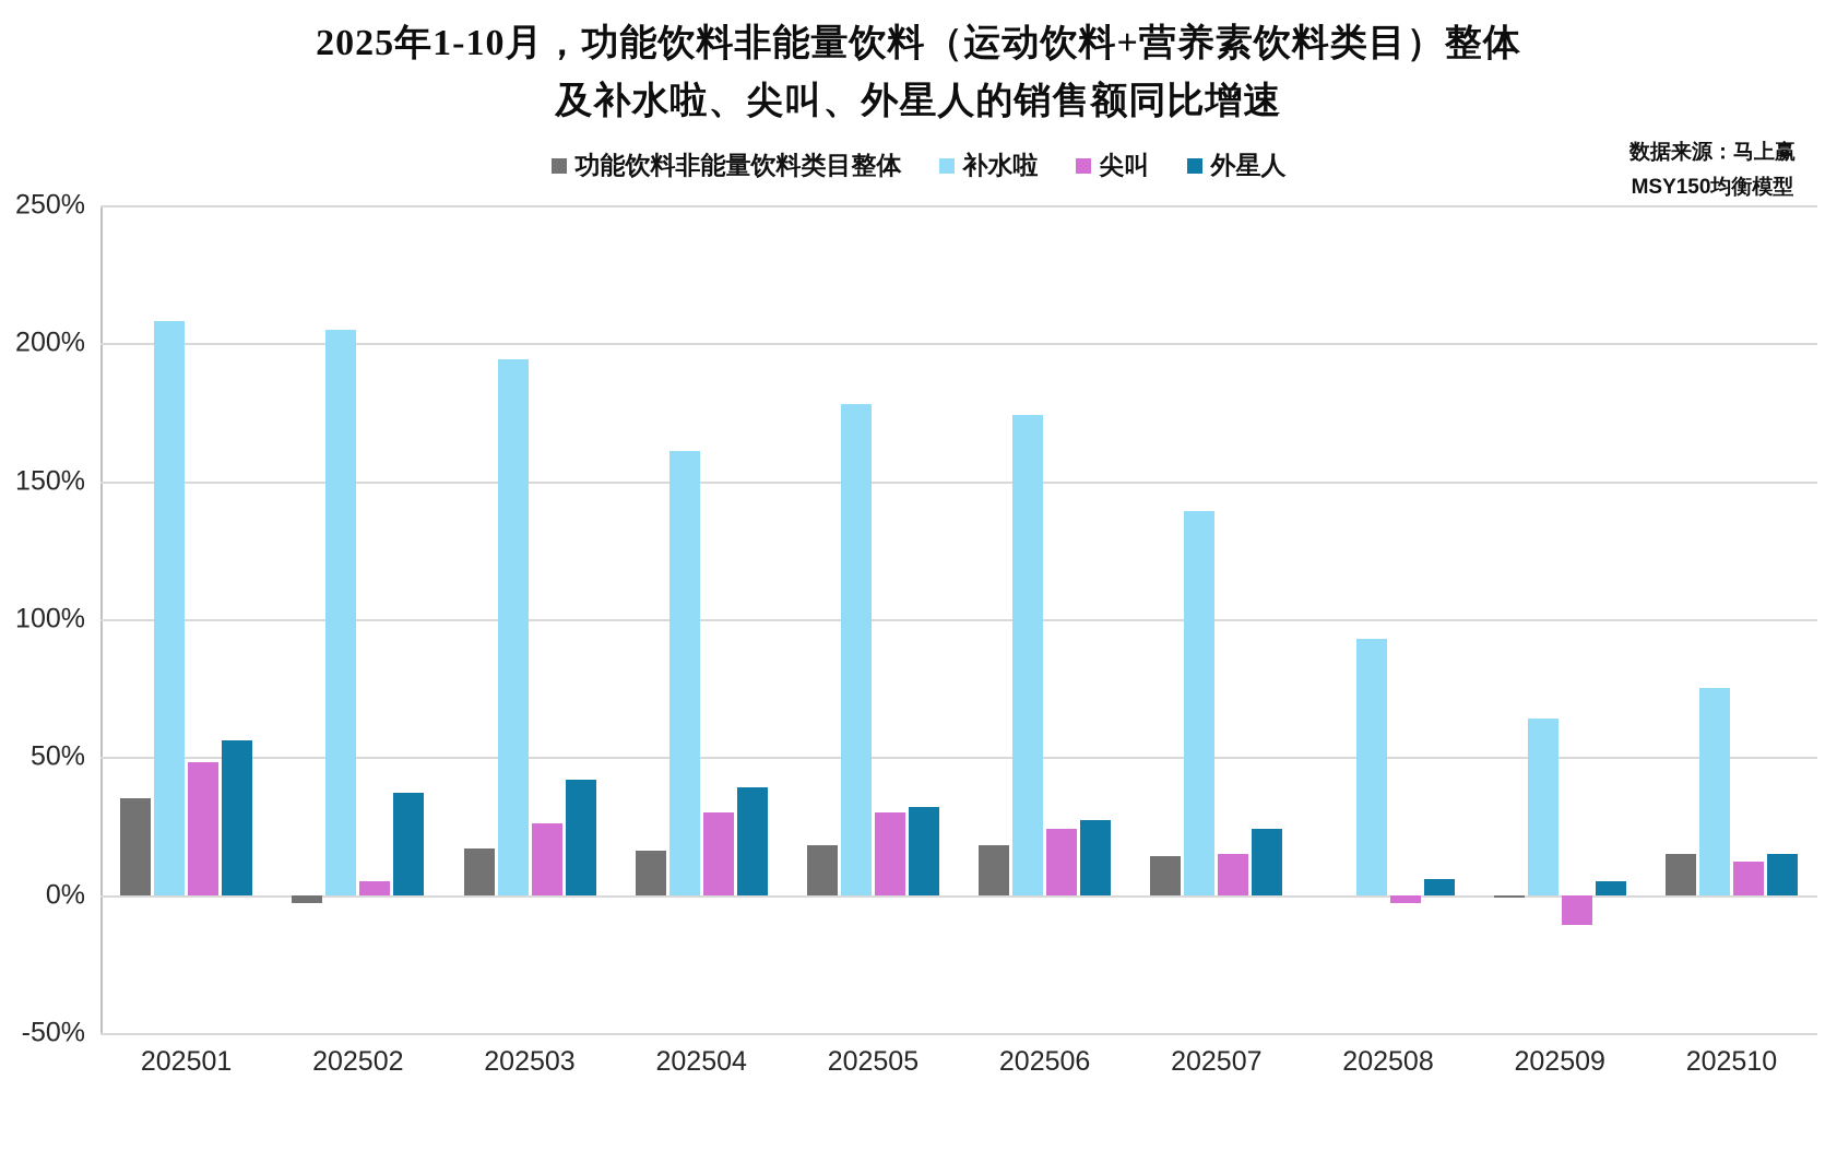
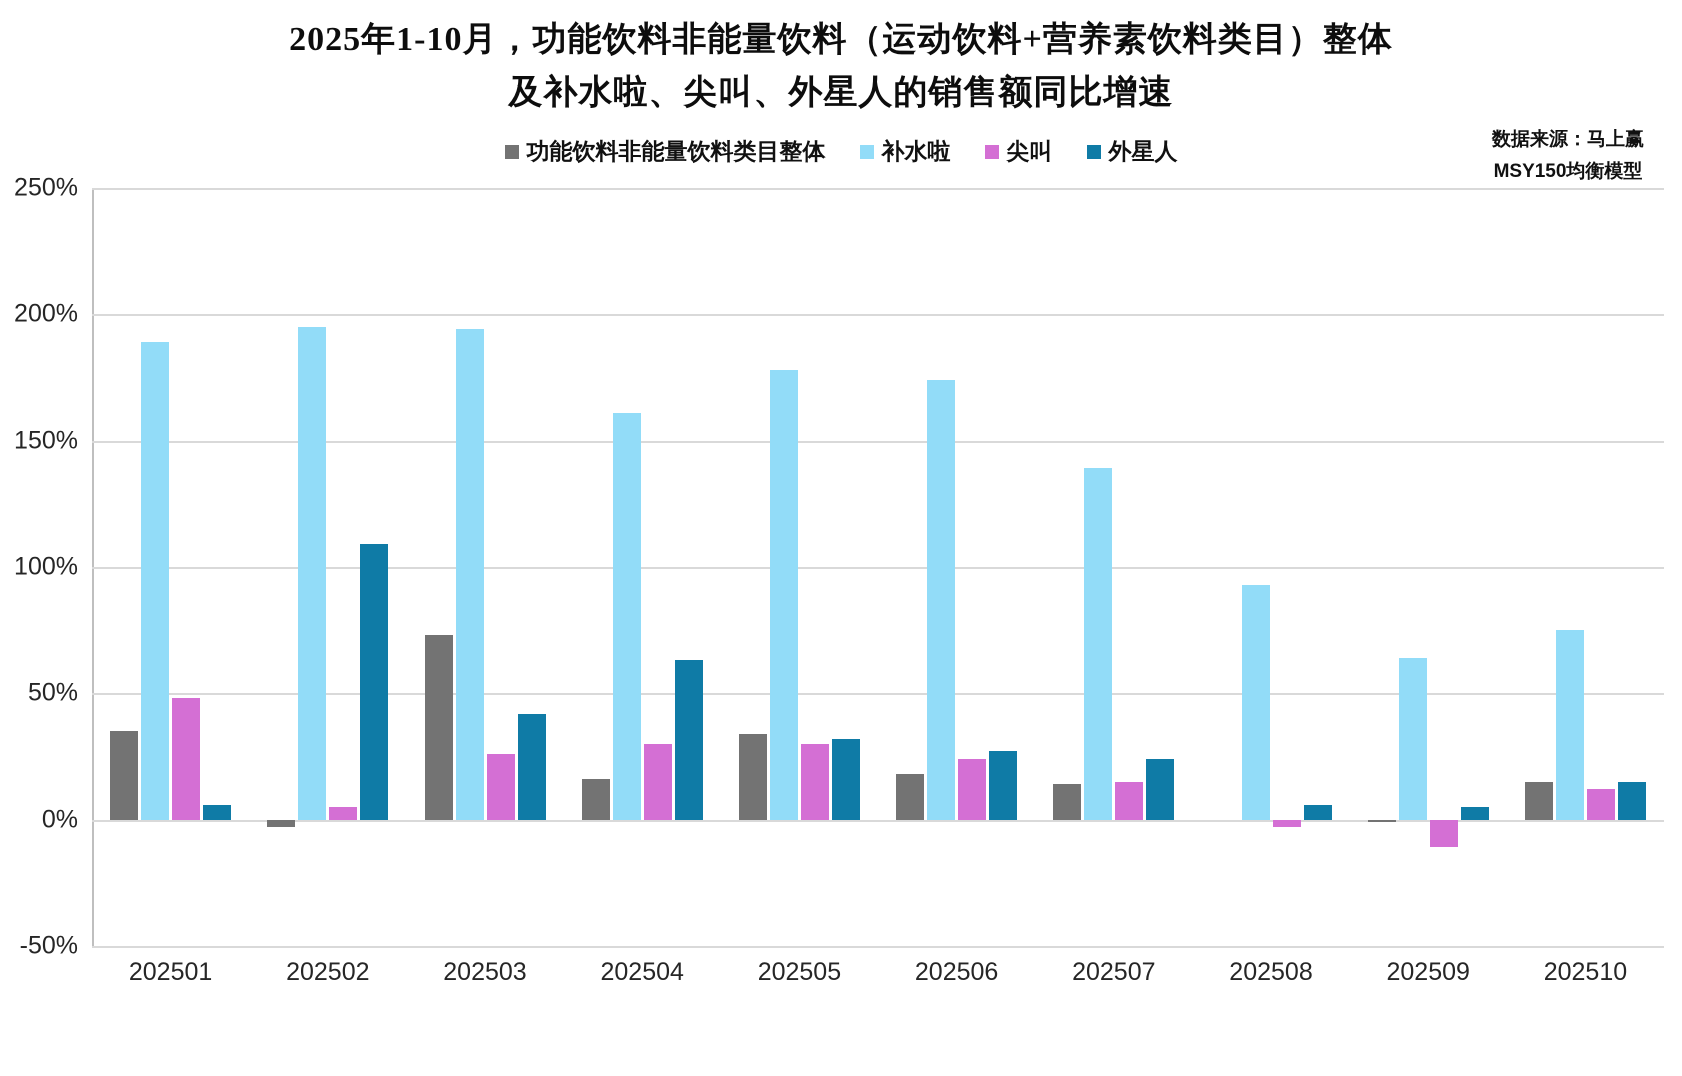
补水啦/202501: 208% -> 189%
外星人/202501: 56% -> 6%
补水啦/202502: 205% -> 195%
外星人/202502: 37% -> 109%
功能饮料非能量饮料类目整体/202503: 17% -> 73%
外星人/202504: 39% -> 63%
功能饮料非能量饮料类目整体/202505: 18% -> 34%
